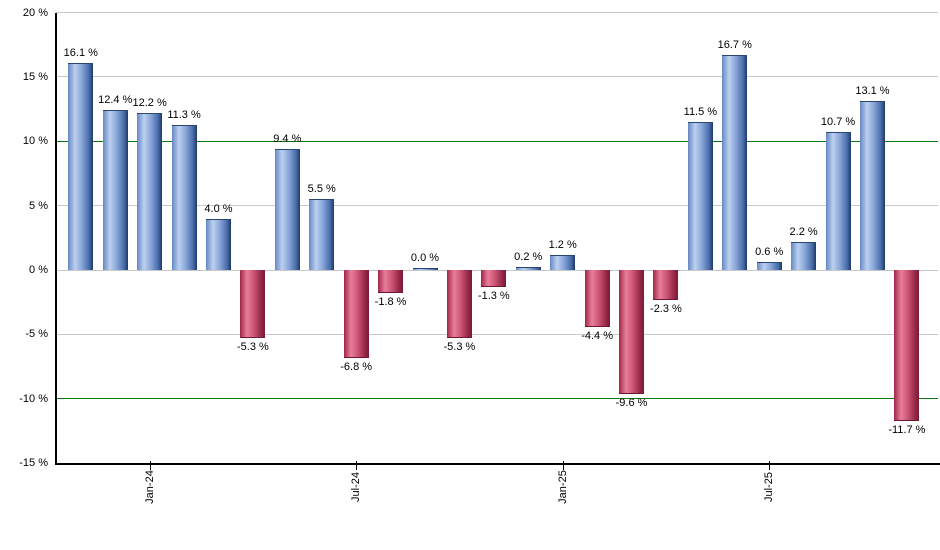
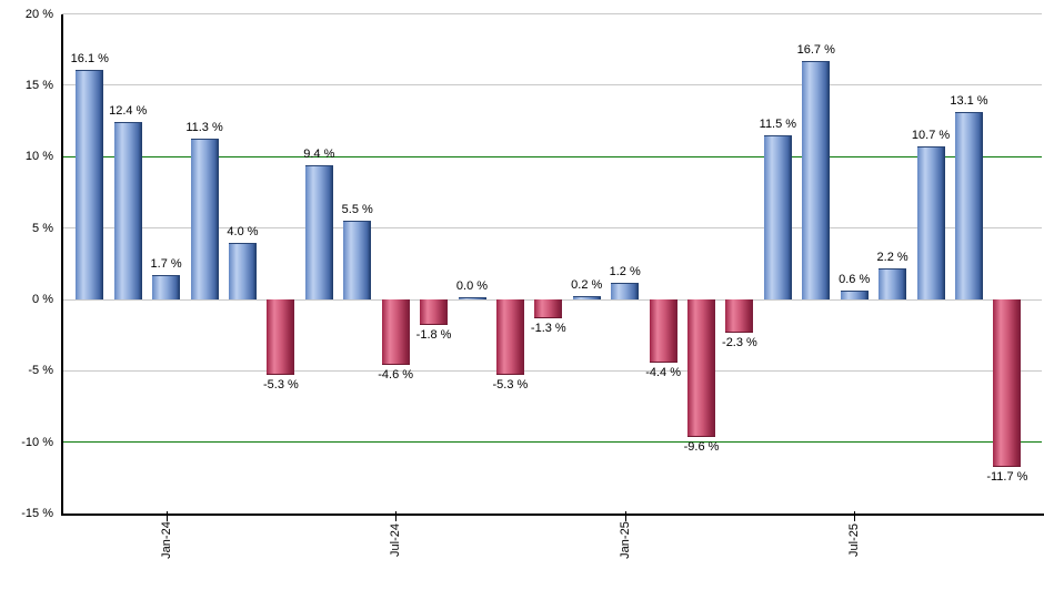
Jan-24: 12.2 -> 1.7
Jul-24: -6.8 -> -4.6
